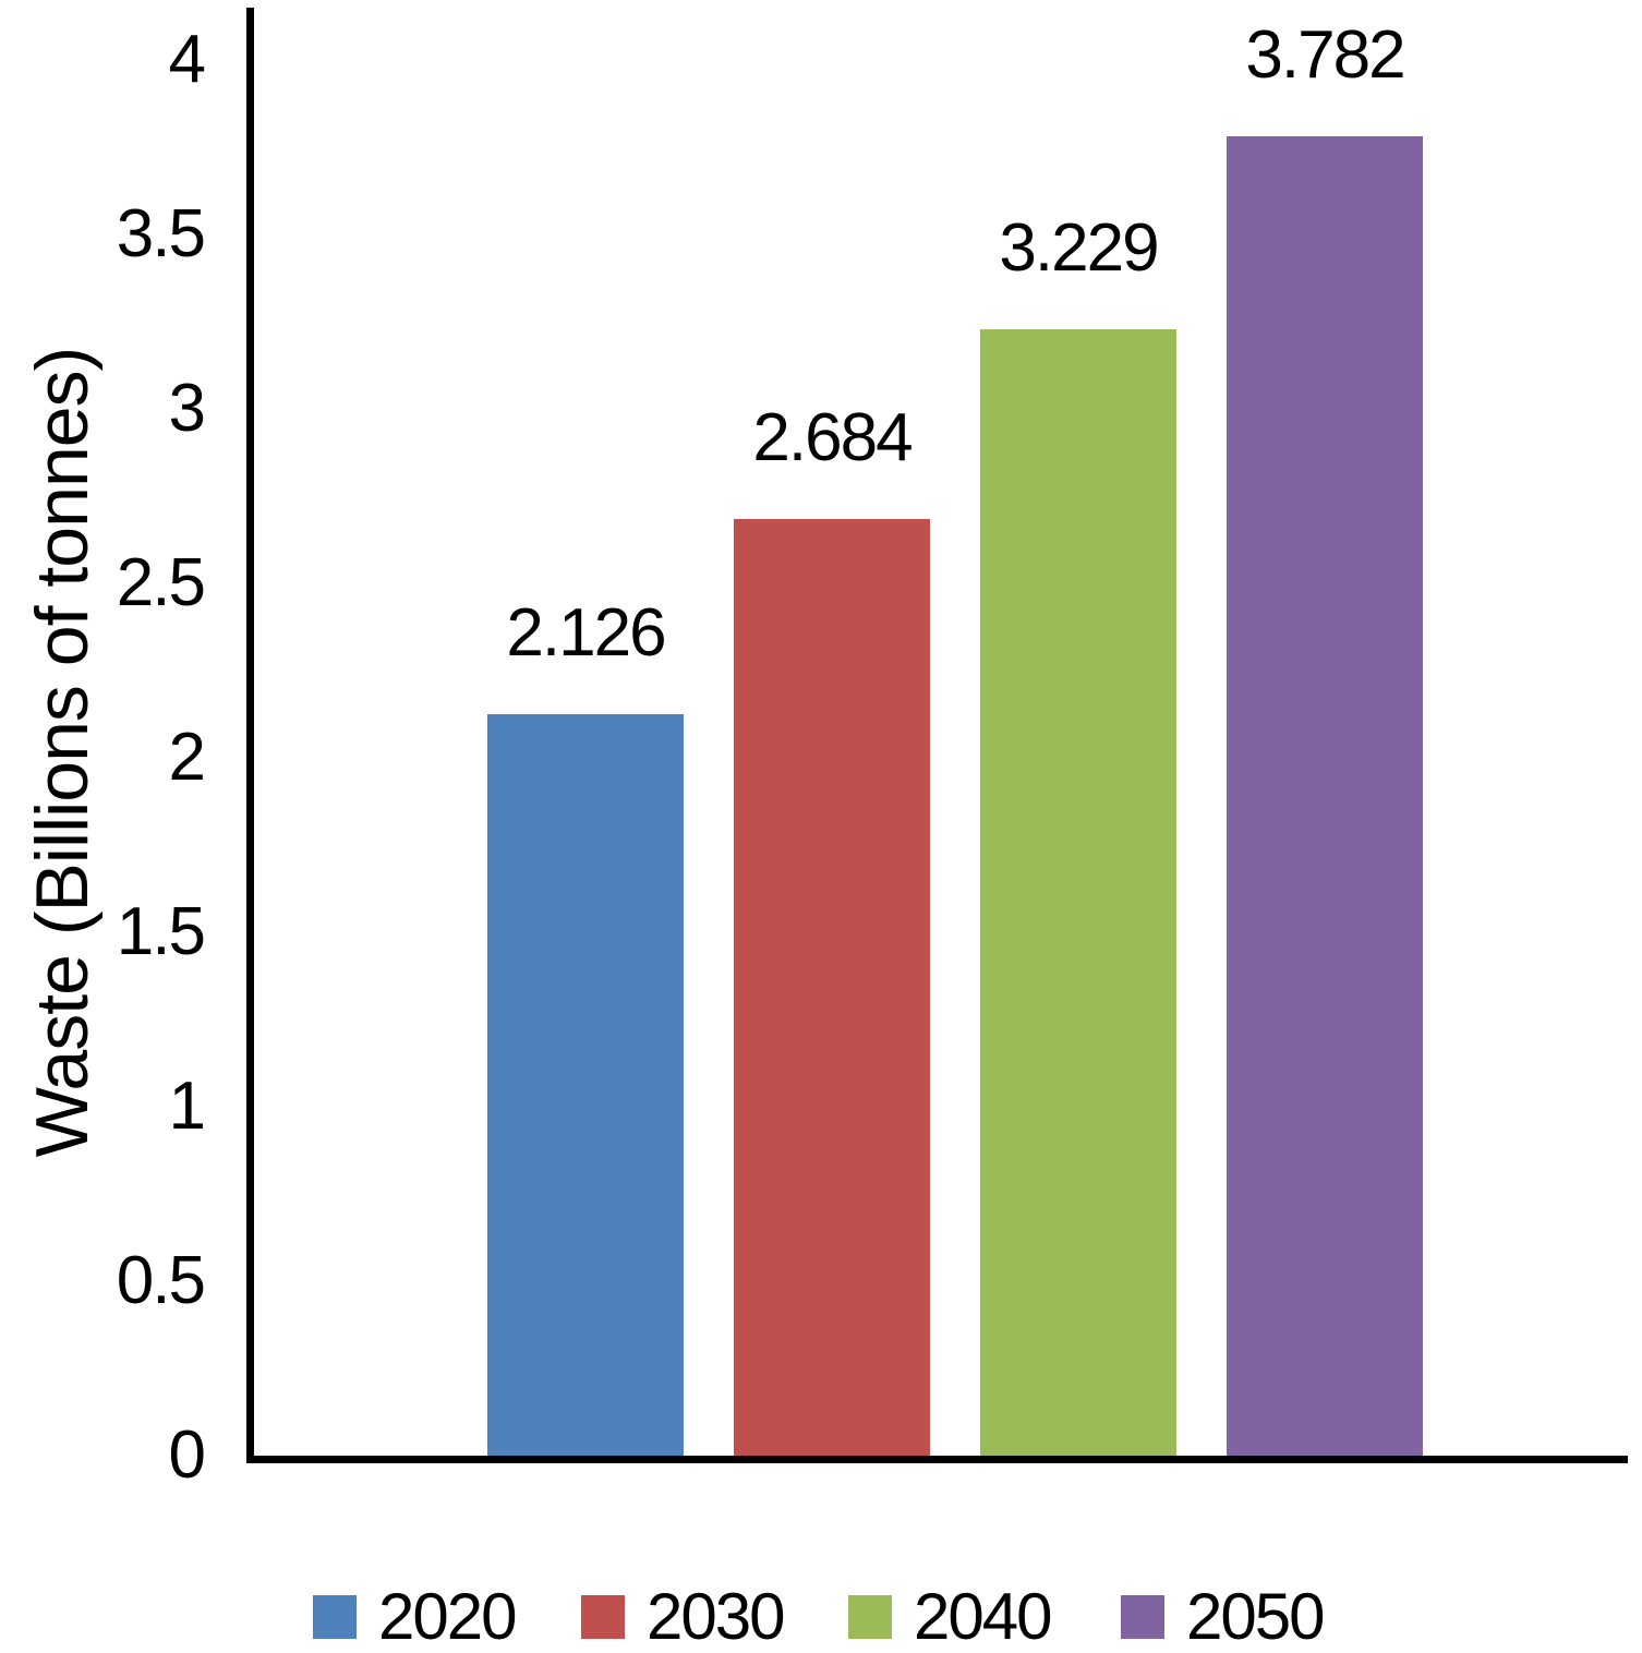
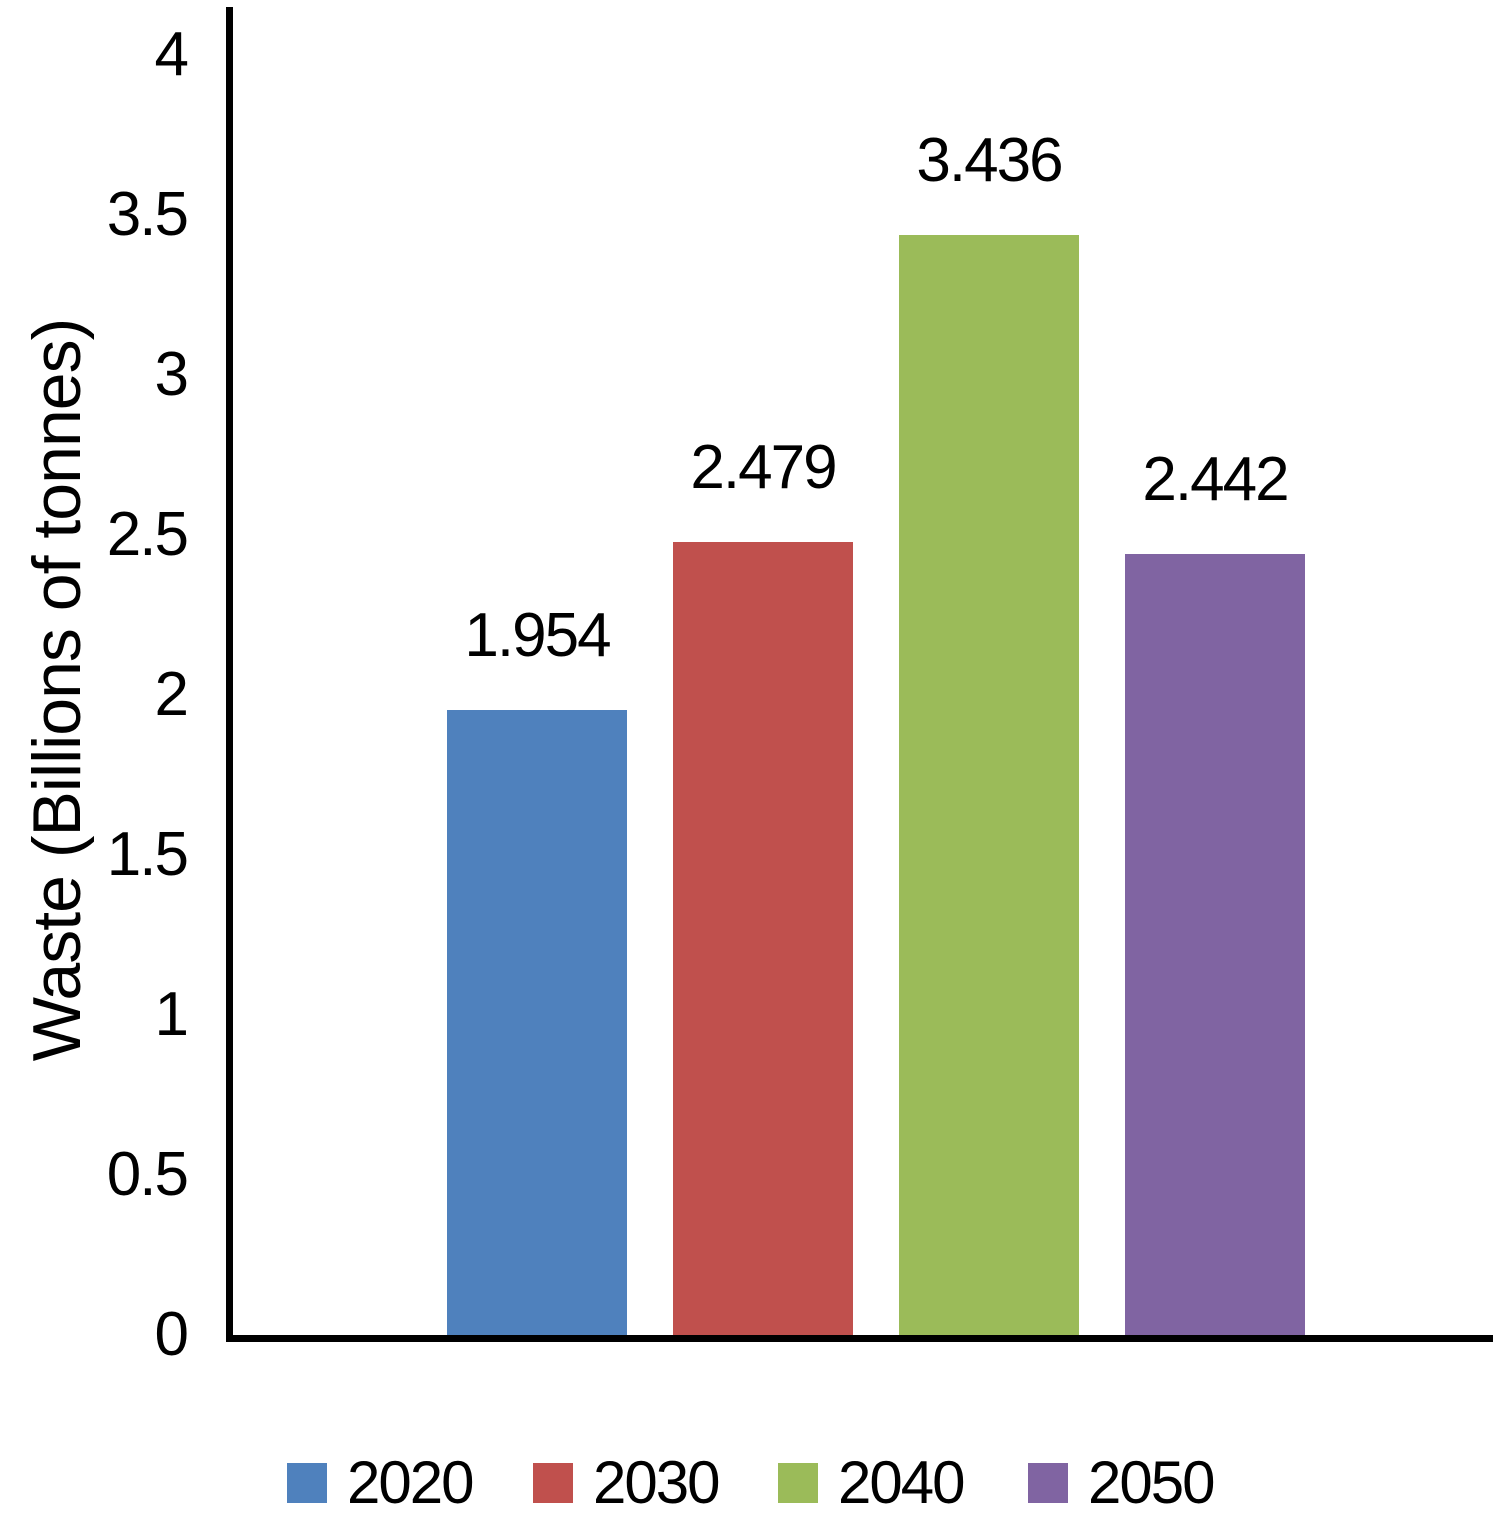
2020: 2.126 -> 1.954
2030: 2.684 -> 2.479
2040: 3.229 -> 3.436
2050: 3.782 -> 2.442
